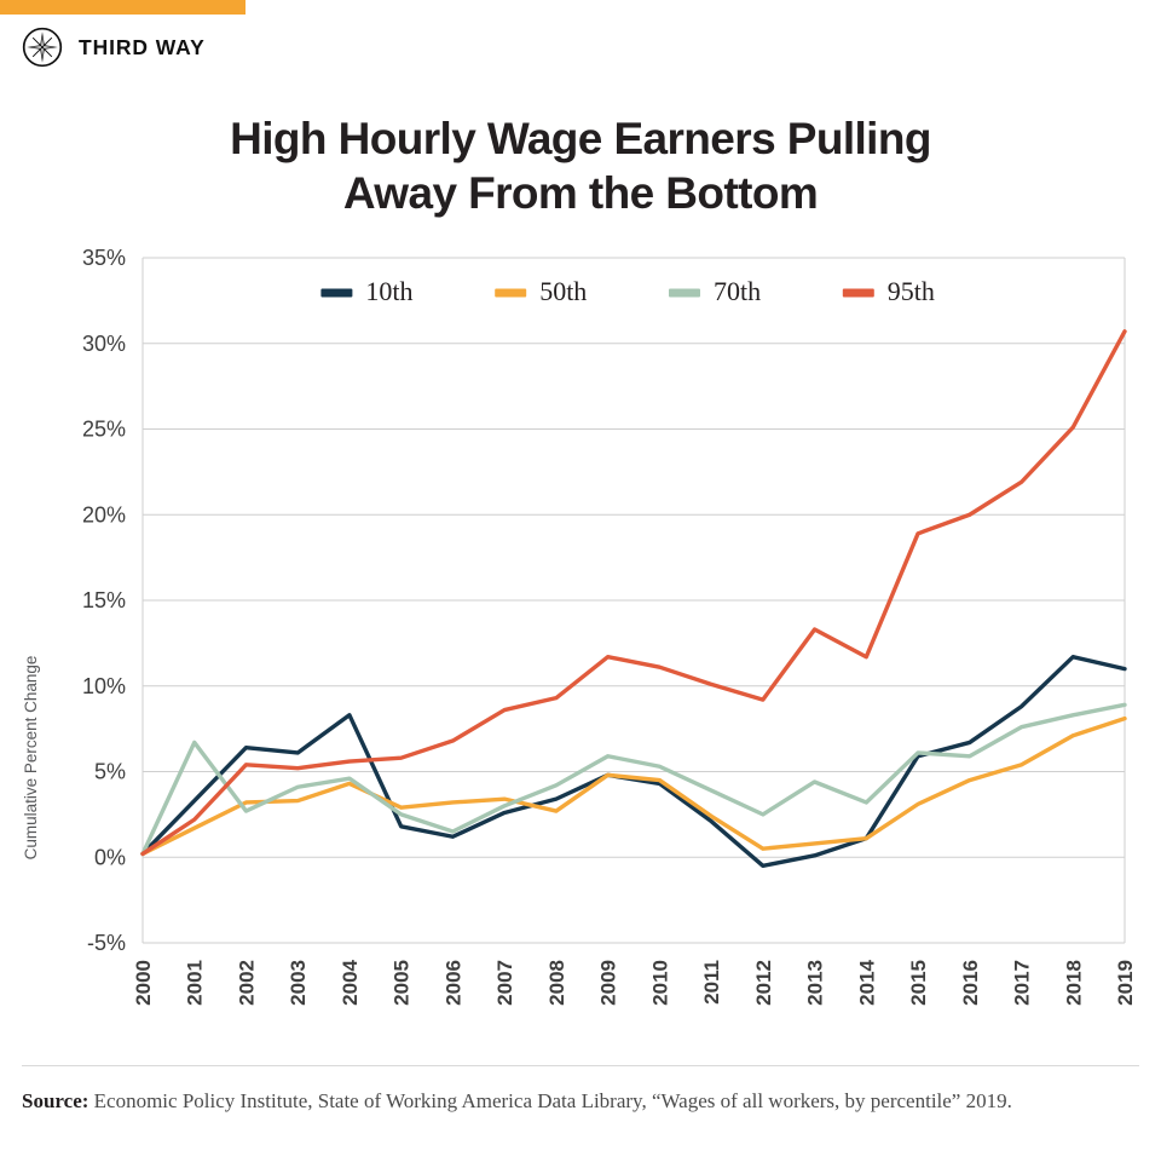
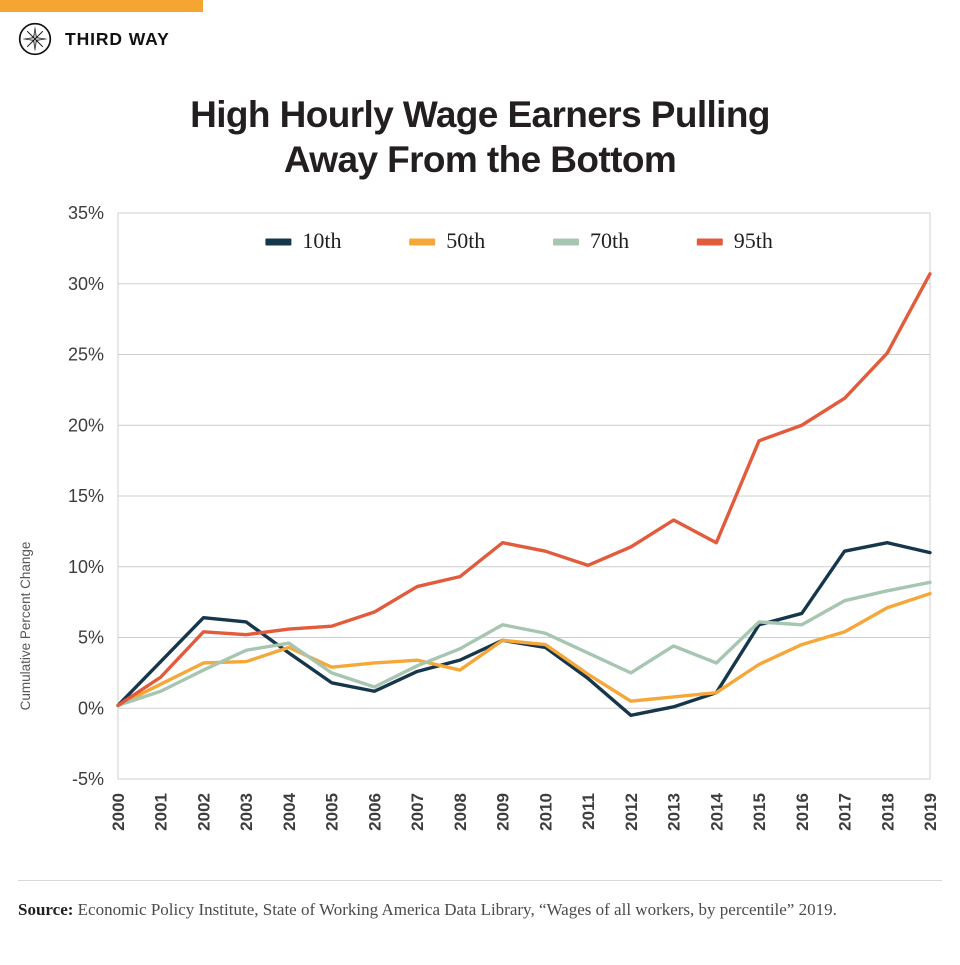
70th/2001: 6.7% -> 1.2%
10th/2004: 8.3% -> 3.9%
95th/2012: 9.2% -> 11.4%
10th/2017: 8.8% -> 11.1%
